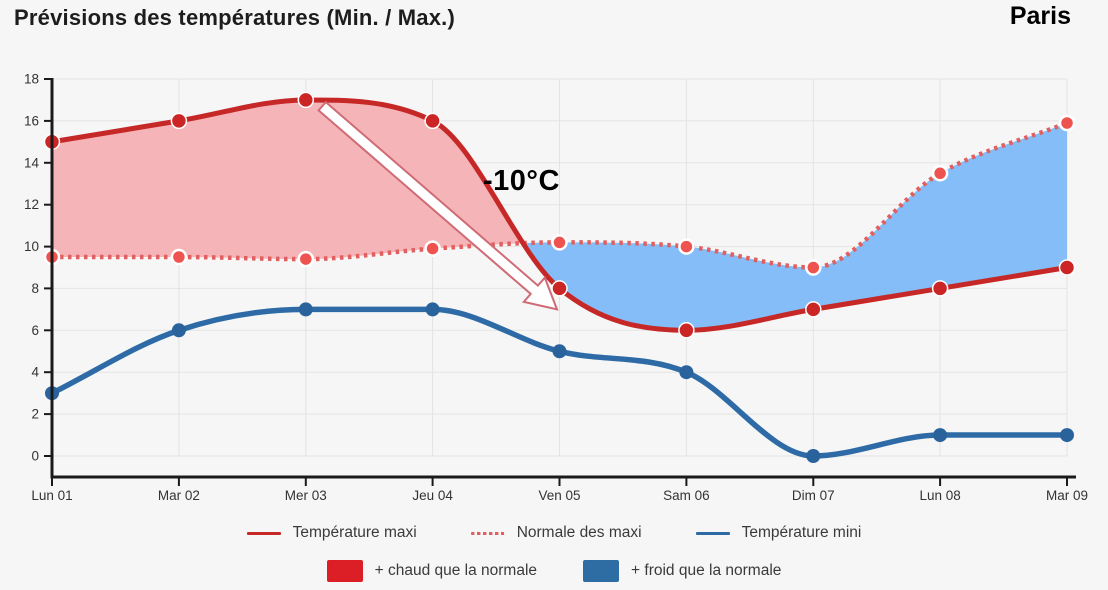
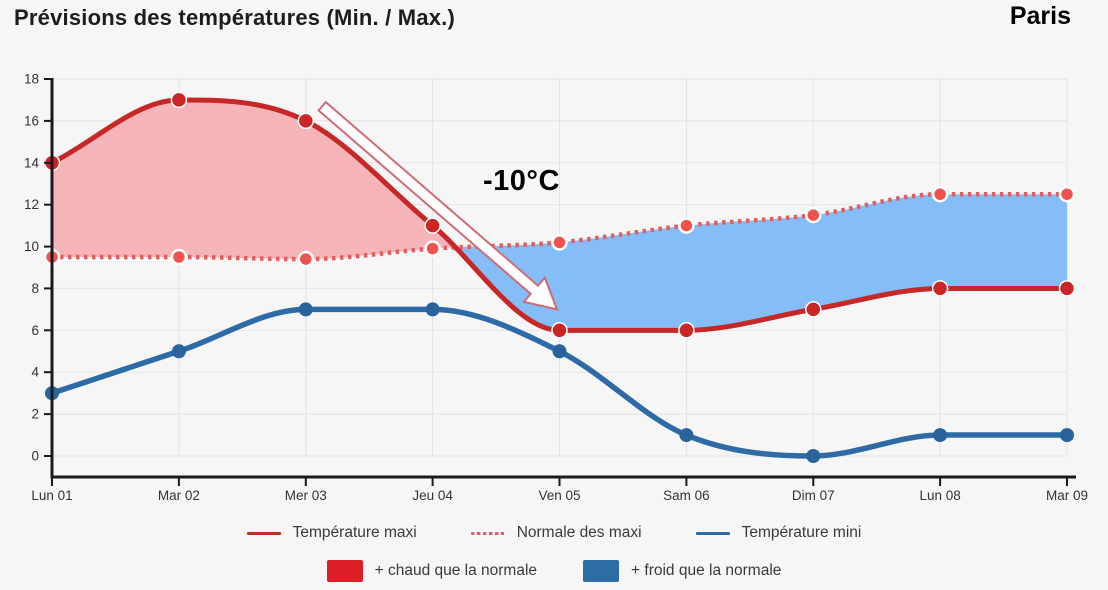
Température maxi/Lun 01: 15 -> 14
Température maxi/Mar 02: 16 -> 17
Température mini/Mar 02: 6 -> 5
Température maxi/Mer 03: 17 -> 16
Température maxi/Jeu 04: 16 -> 11
Température maxi/Ven 05: 8 -> 6
Normale des maxi/Sam 06: 10.0 -> 11.0
Température mini/Sam 06: 4 -> 1
Normale des maxi/Dim 07: 9.0 -> 11.5
Normale des maxi/Lun 08: 13.5 -> 12.5
Température maxi/Mar 09: 9 -> 8
Normale des maxi/Mar 09: 15.9 -> 12.5
